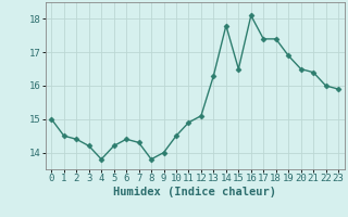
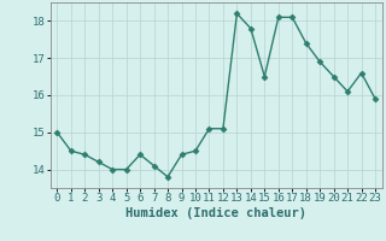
4: 13.8 -> 14.0
5: 14.2 -> 14.0
7: 14.3 -> 14.1
9: 14.0 -> 14.4
11: 14.9 -> 15.1
13: 16.3 -> 18.2
17: 17.4 -> 18.1
21: 16.4 -> 16.1
22: 16.0 -> 16.6
